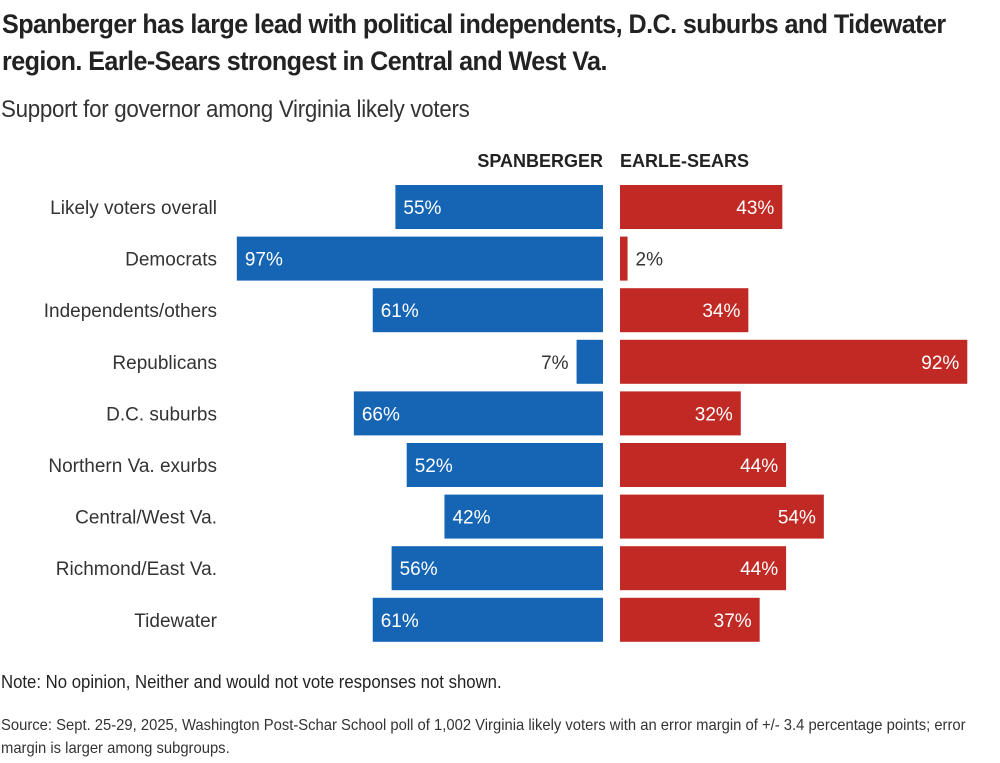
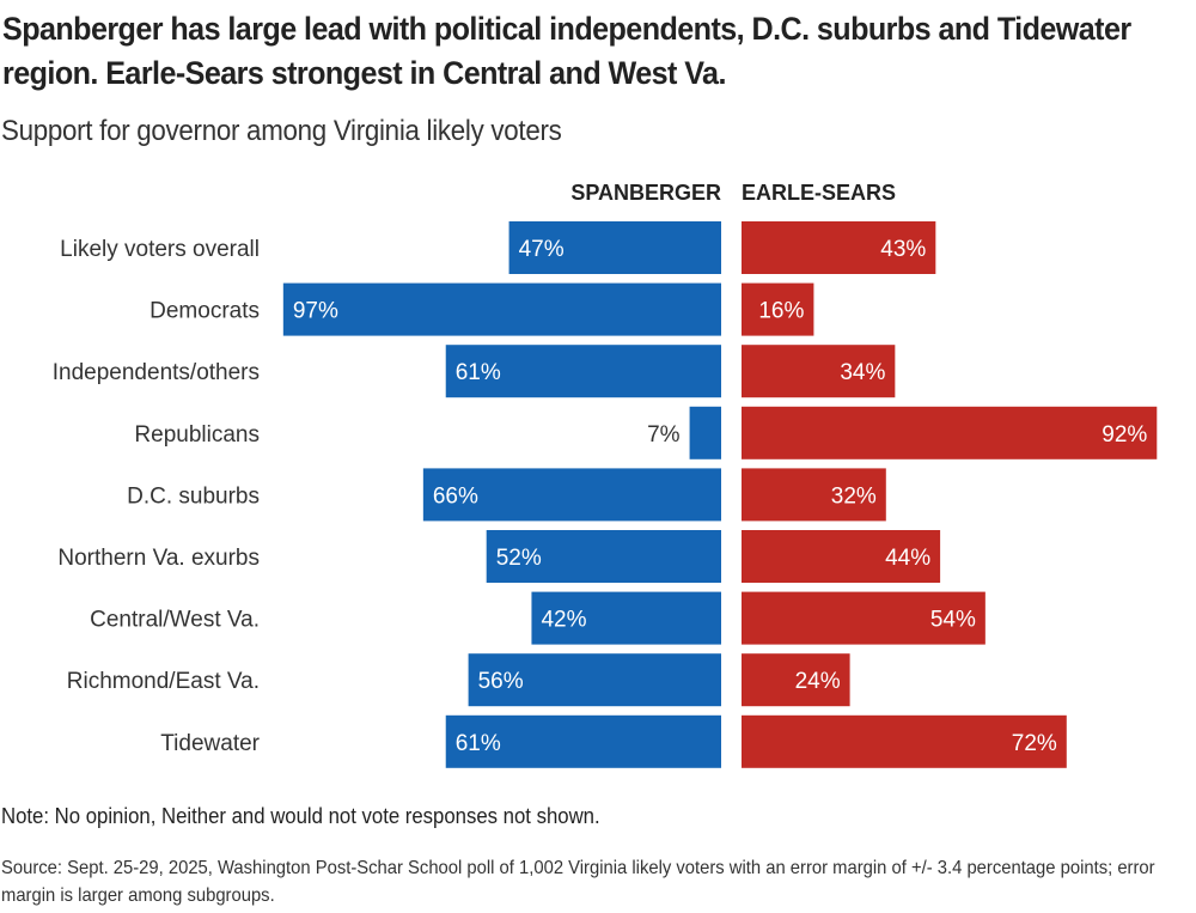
SPANBERGER/Likely voters overall: 55% -> 47%
EARLE-SEARS/Democrats: 2% -> 16%
EARLE-SEARS/Richmond/East Va.: 44% -> 24%
EARLE-SEARS/Tidewater: 37% -> 72%
